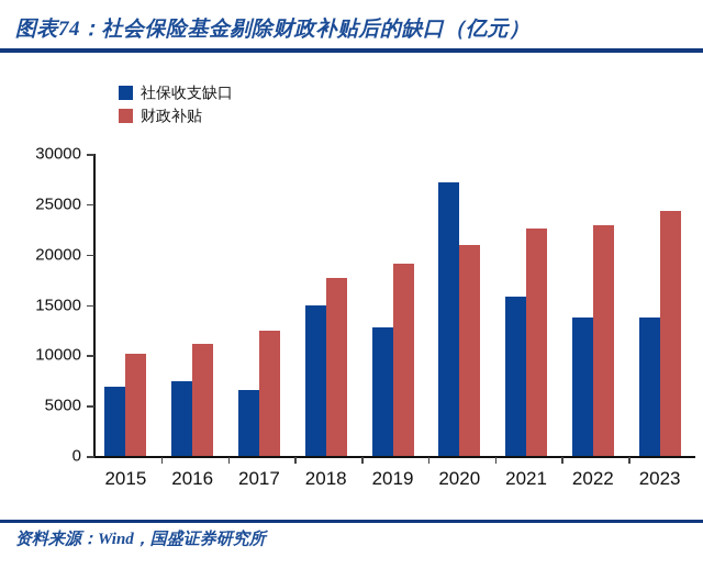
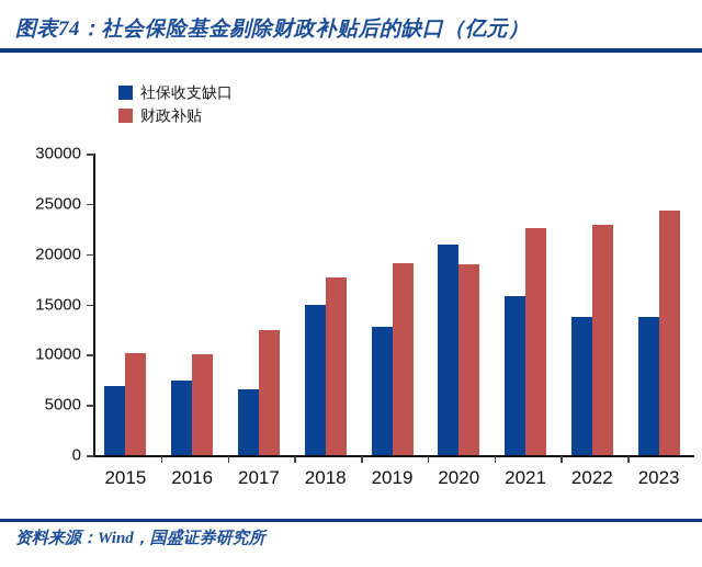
财政补贴/2016: 11000 -> 10000
社保收支缺口/2020: 27000 -> 21000
财政补贴/2020: 21000 -> 19000
